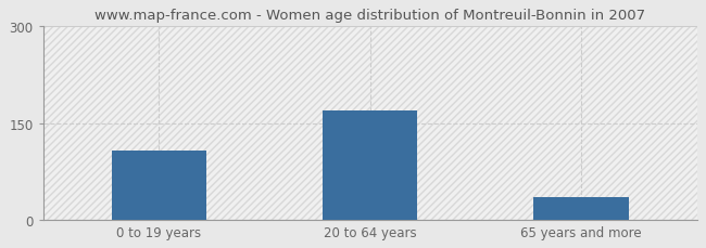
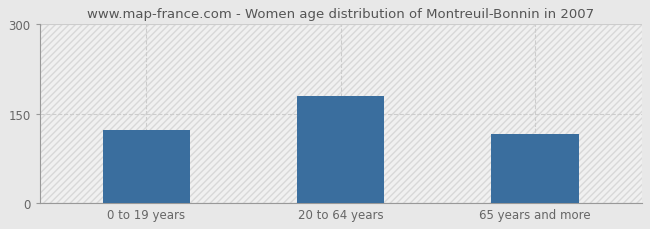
0 to 19 years: 107 -> 122
20 to 64 years: 170 -> 180
65 years and more: 35 -> 116
